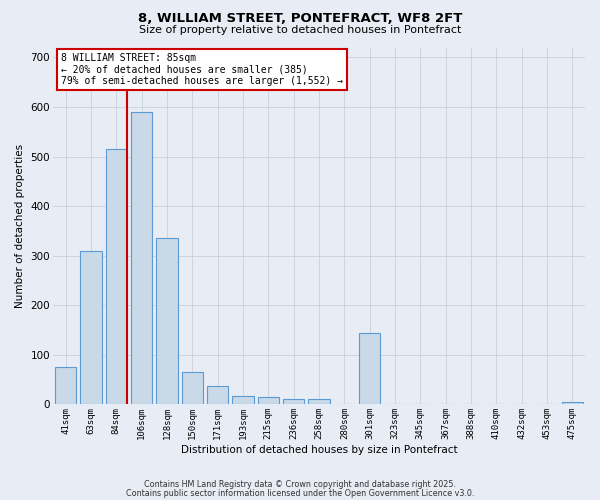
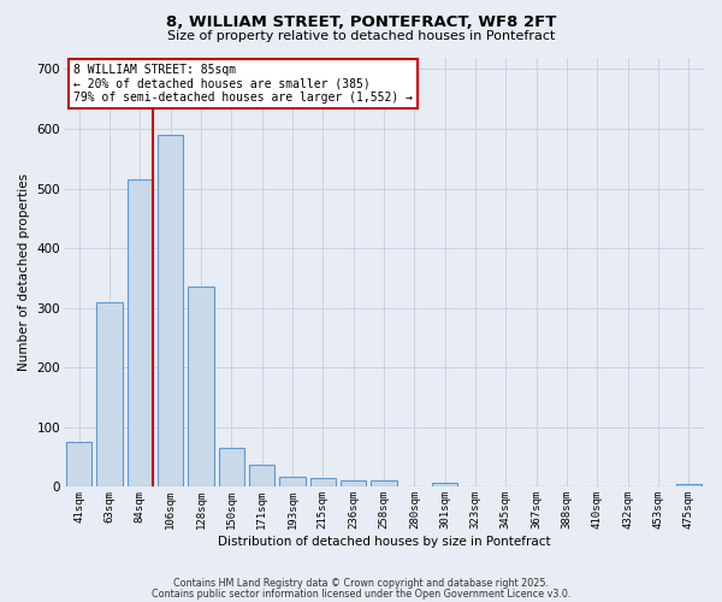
301sqm: 145 -> 6
